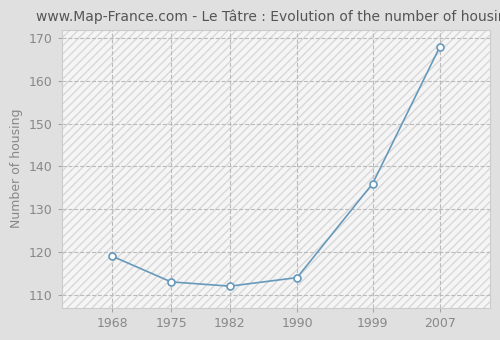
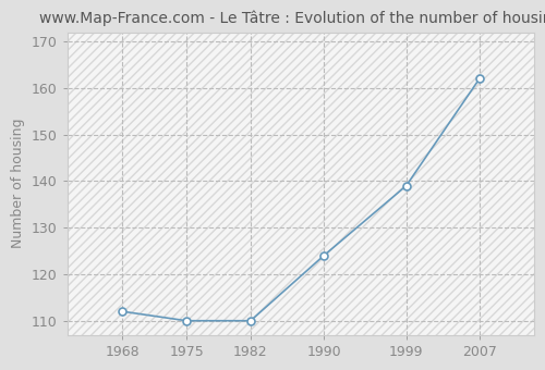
1968: 119 -> 112
1975: 113 -> 110
1982: 112 -> 110
1990: 114 -> 124
1999: 136 -> 139
2007: 168 -> 162
